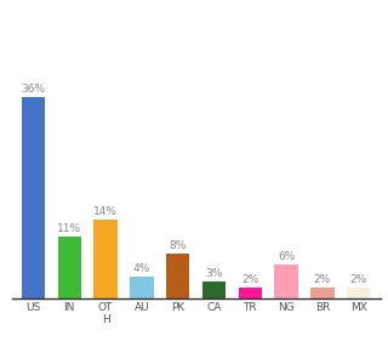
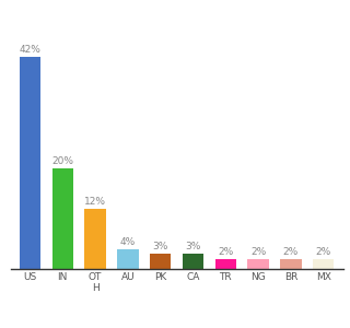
US: 36% -> 42%
IN: 11% -> 20%
OT H: 14% -> 12%
PK: 8% -> 3%
NG: 6% -> 2%
